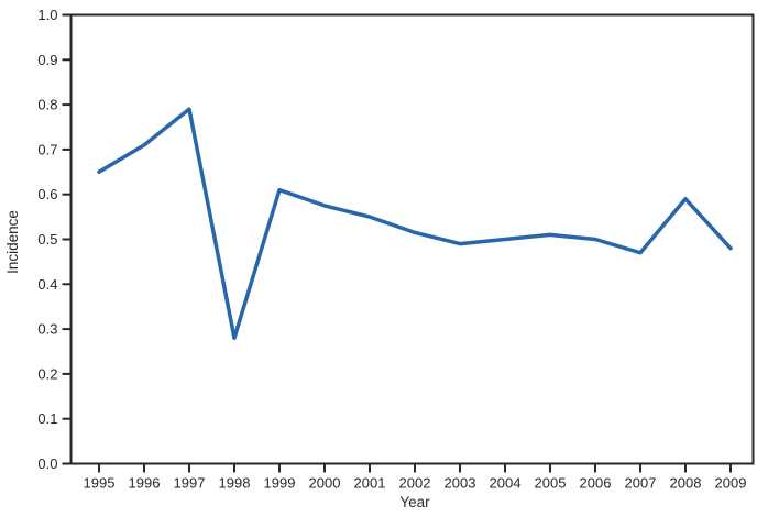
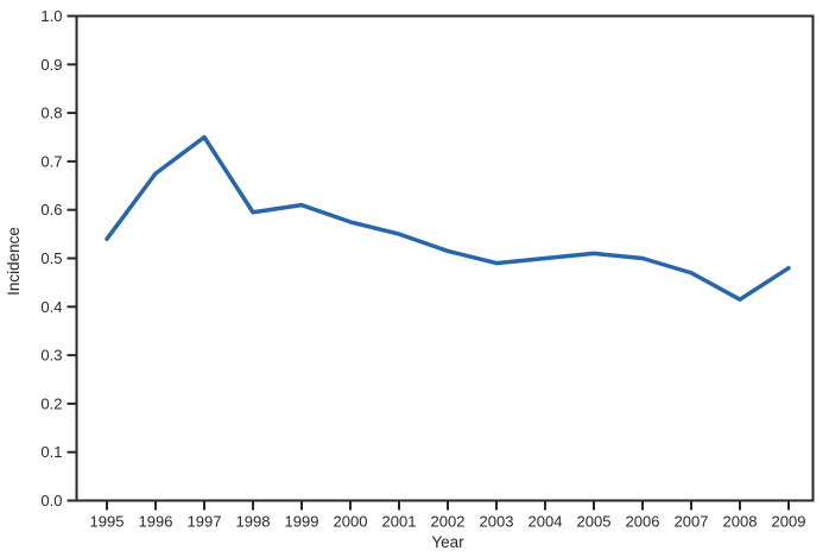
1995: 0.65 -> 0.54
1996: 0.71 -> 0.68
1997: 0.79 -> 0.75
1998: 0.28 -> 0.59
2008: 0.59 -> 0.41
